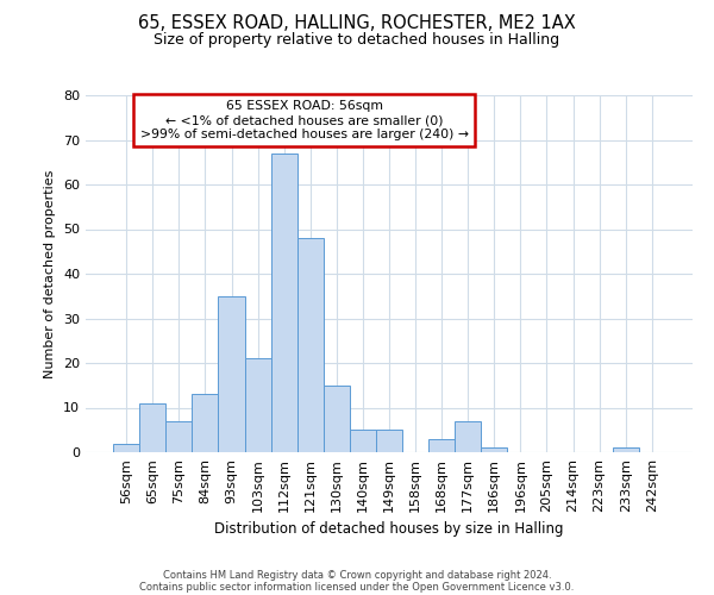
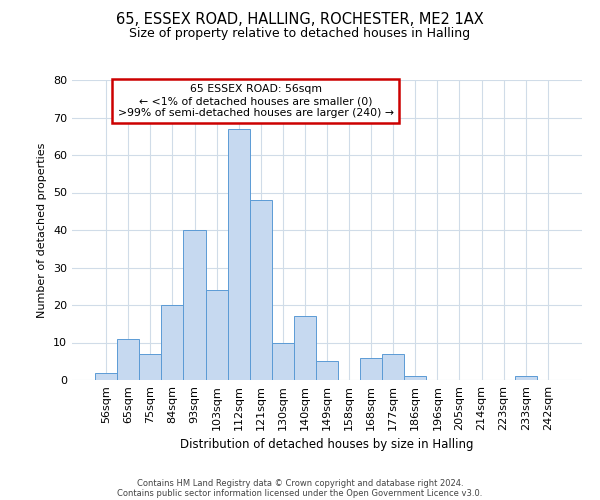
84sqm: 13 -> 20
93sqm: 35 -> 40
103sqm: 21 -> 24
130sqm: 15 -> 10
140sqm: 5 -> 17
168sqm: 3 -> 6
